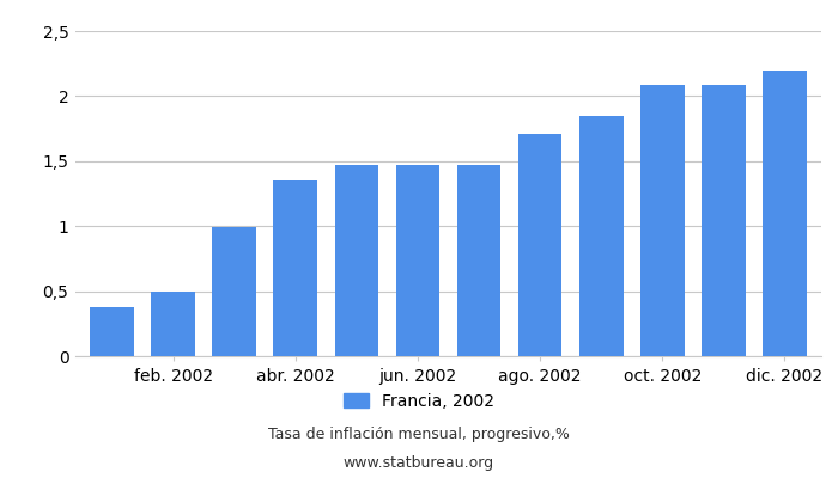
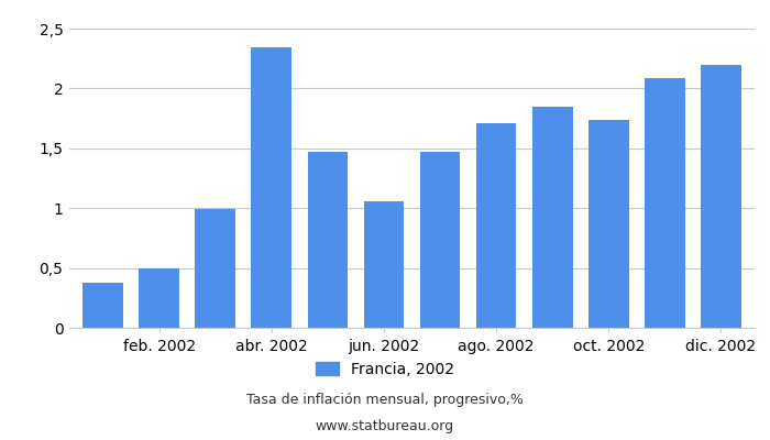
abr. 2002: 1,35 -> 2,34
jun. 2002: 1,47 -> 1,06
oct. 2002: 2,09 -> 1,74
